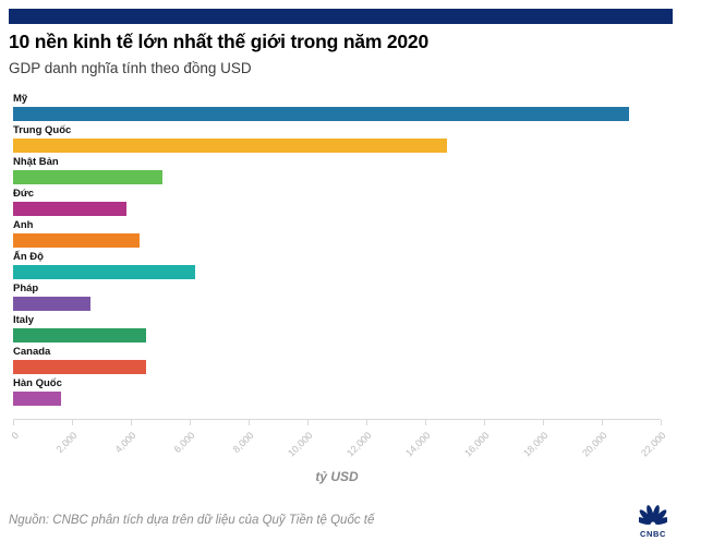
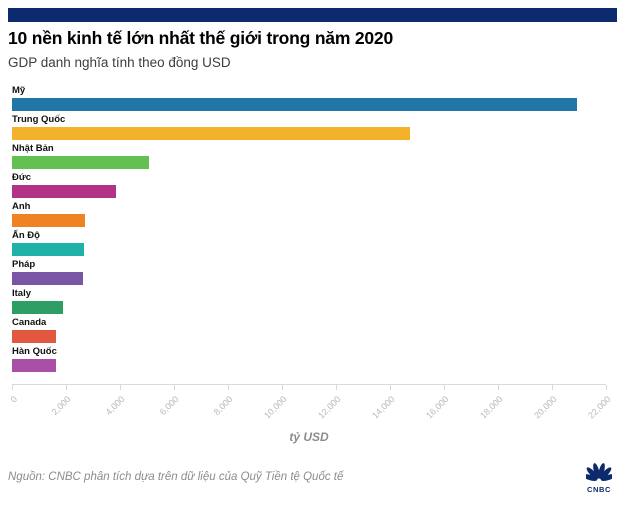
Anh: 4300 -> 2700
Ấn Độ: 6200 -> 2700
Italy: 4500 -> 1900
Canada: 4500 -> 1600
